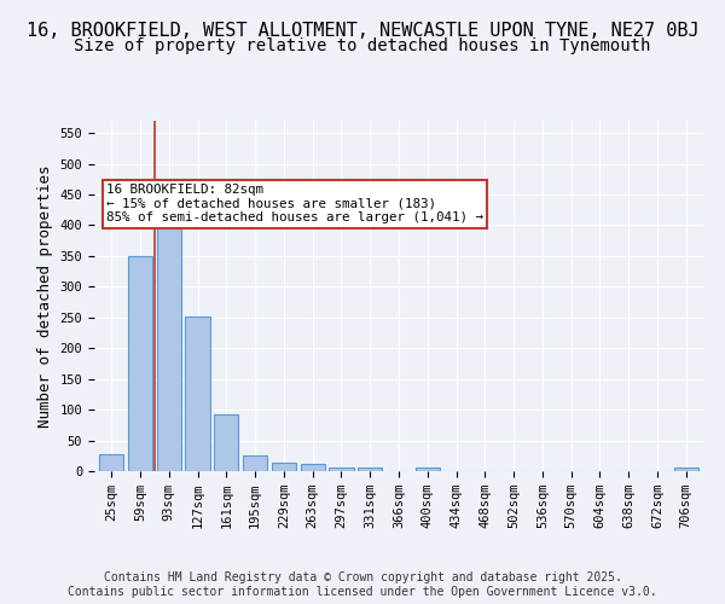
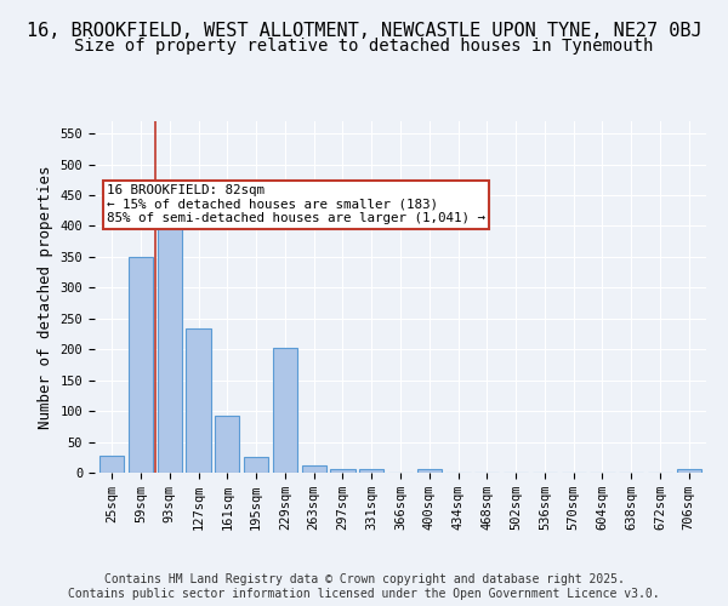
127sqm: 252 -> 234
229sqm: 14 -> 202
